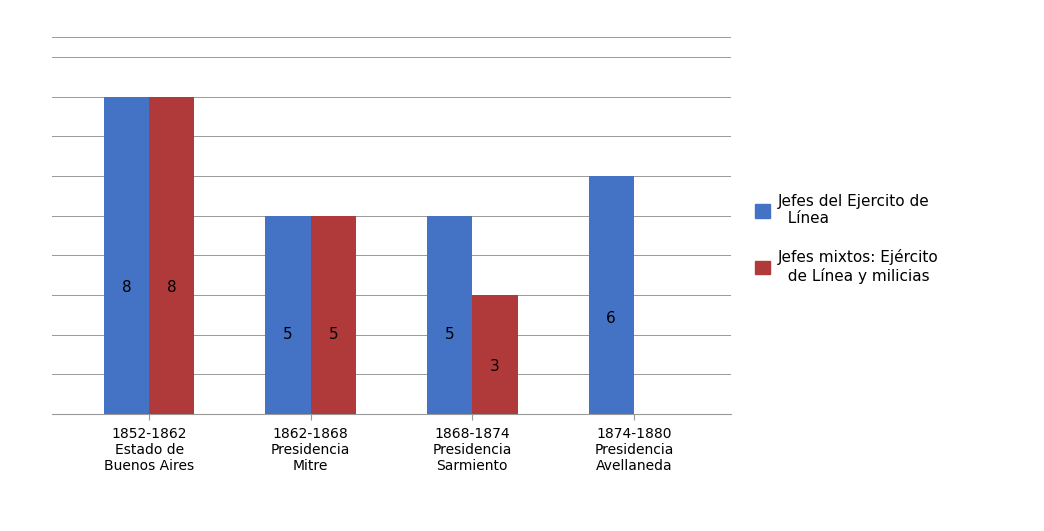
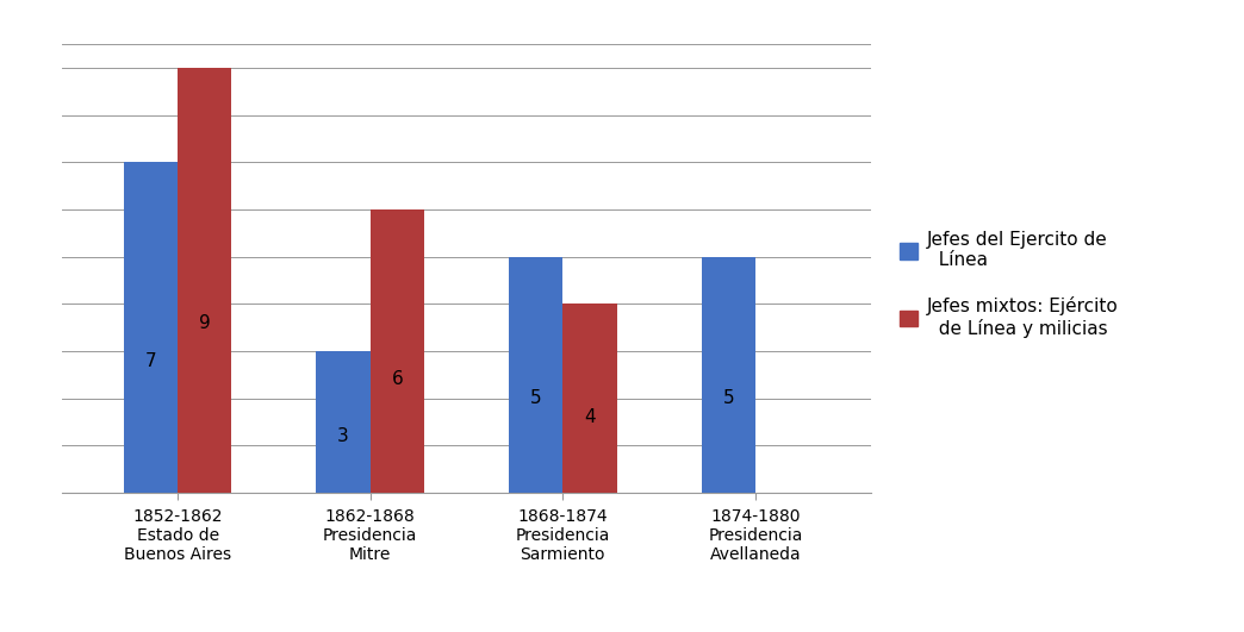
Jefes del Ejercito de Línea/1852-1862 Estado de Buenos Aires: 8 -> 7
Jefes mixtos: Ejército de Línea y milicias/1852-1862 Estado de Buenos Aires: 8 -> 9
Jefes del Ejercito de Línea/1862-1868 Presidencia Mitre: 5 -> 3
Jefes mixtos: Ejército de Línea y milicias/1862-1868 Presidencia Mitre: 5 -> 6
Jefes mixtos: Ejército de Línea y milicias/1868-1874 Presidencia Sarmiento: 3 -> 4
Jefes del Ejercito de Línea/1874-1880 Presidencia Avellaneda: 6 -> 5
